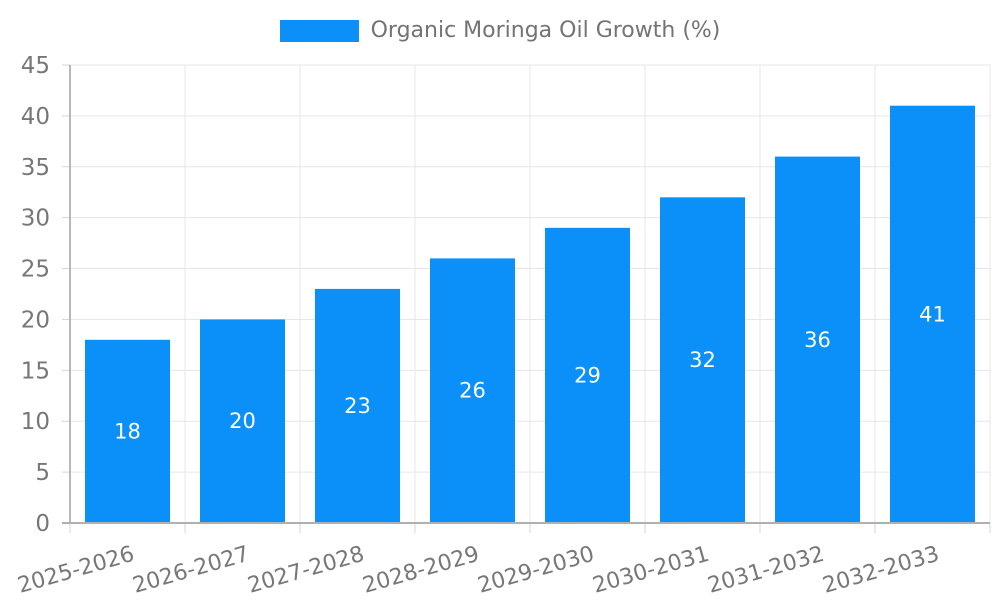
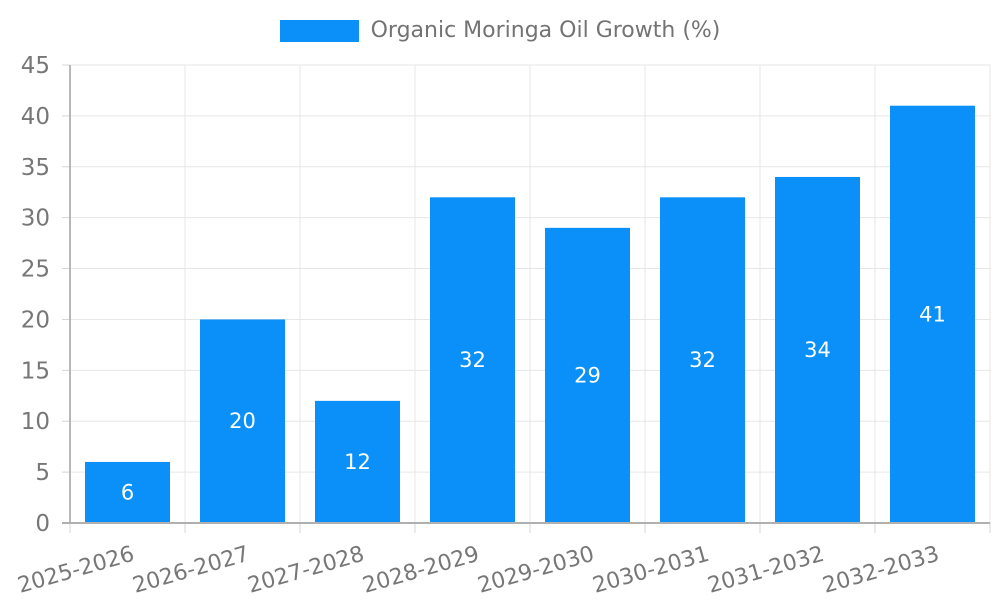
2025-2026: 18 -> 6
2027-2028: 23 -> 12
2028-2029: 26 -> 32
2031-2032: 36 -> 34
